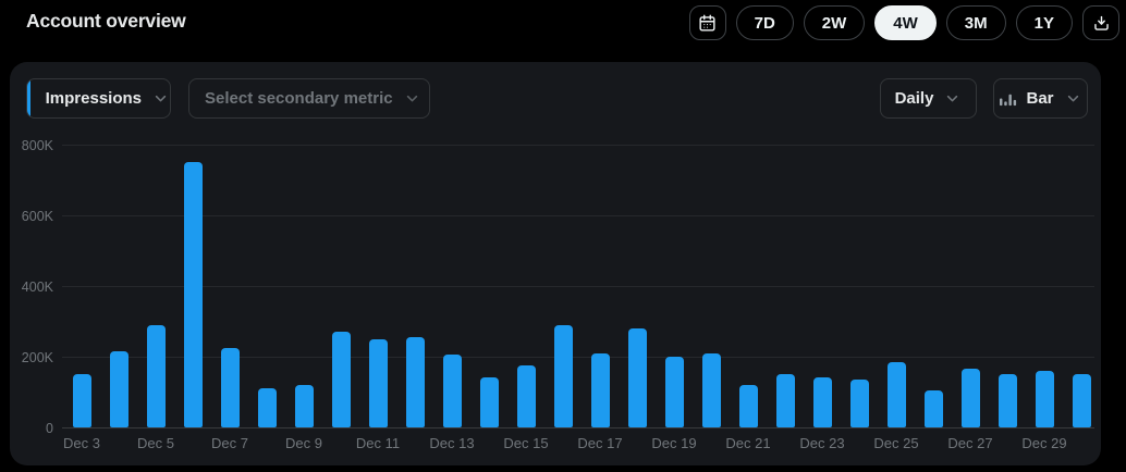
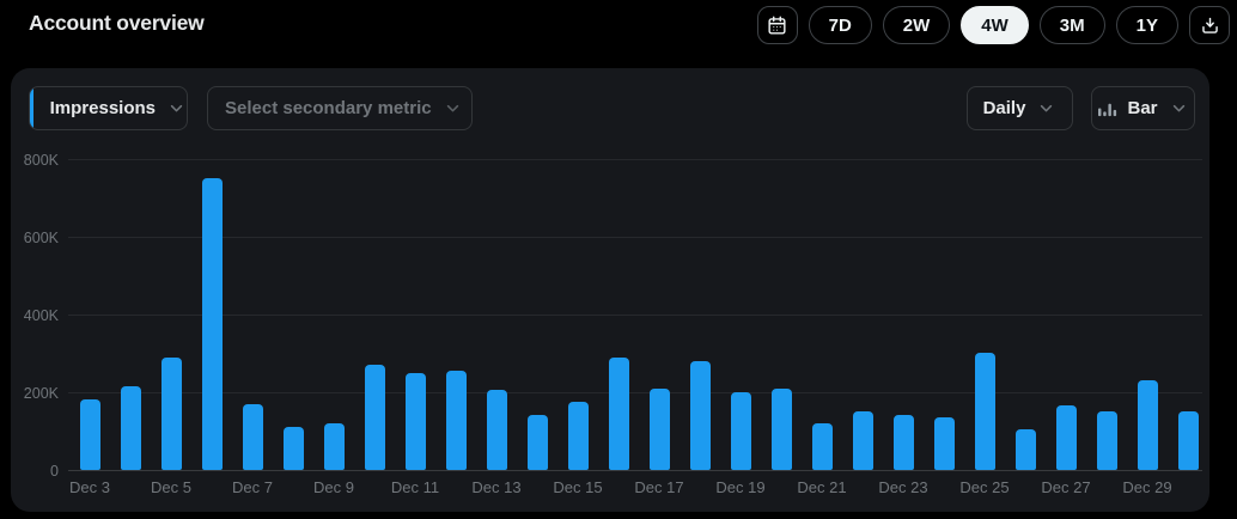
Dec 3: 150K -> 180K
Dec 7: 220K -> 170K
Dec 25: 180K -> 300K
Dec 29: 160K -> 230K
